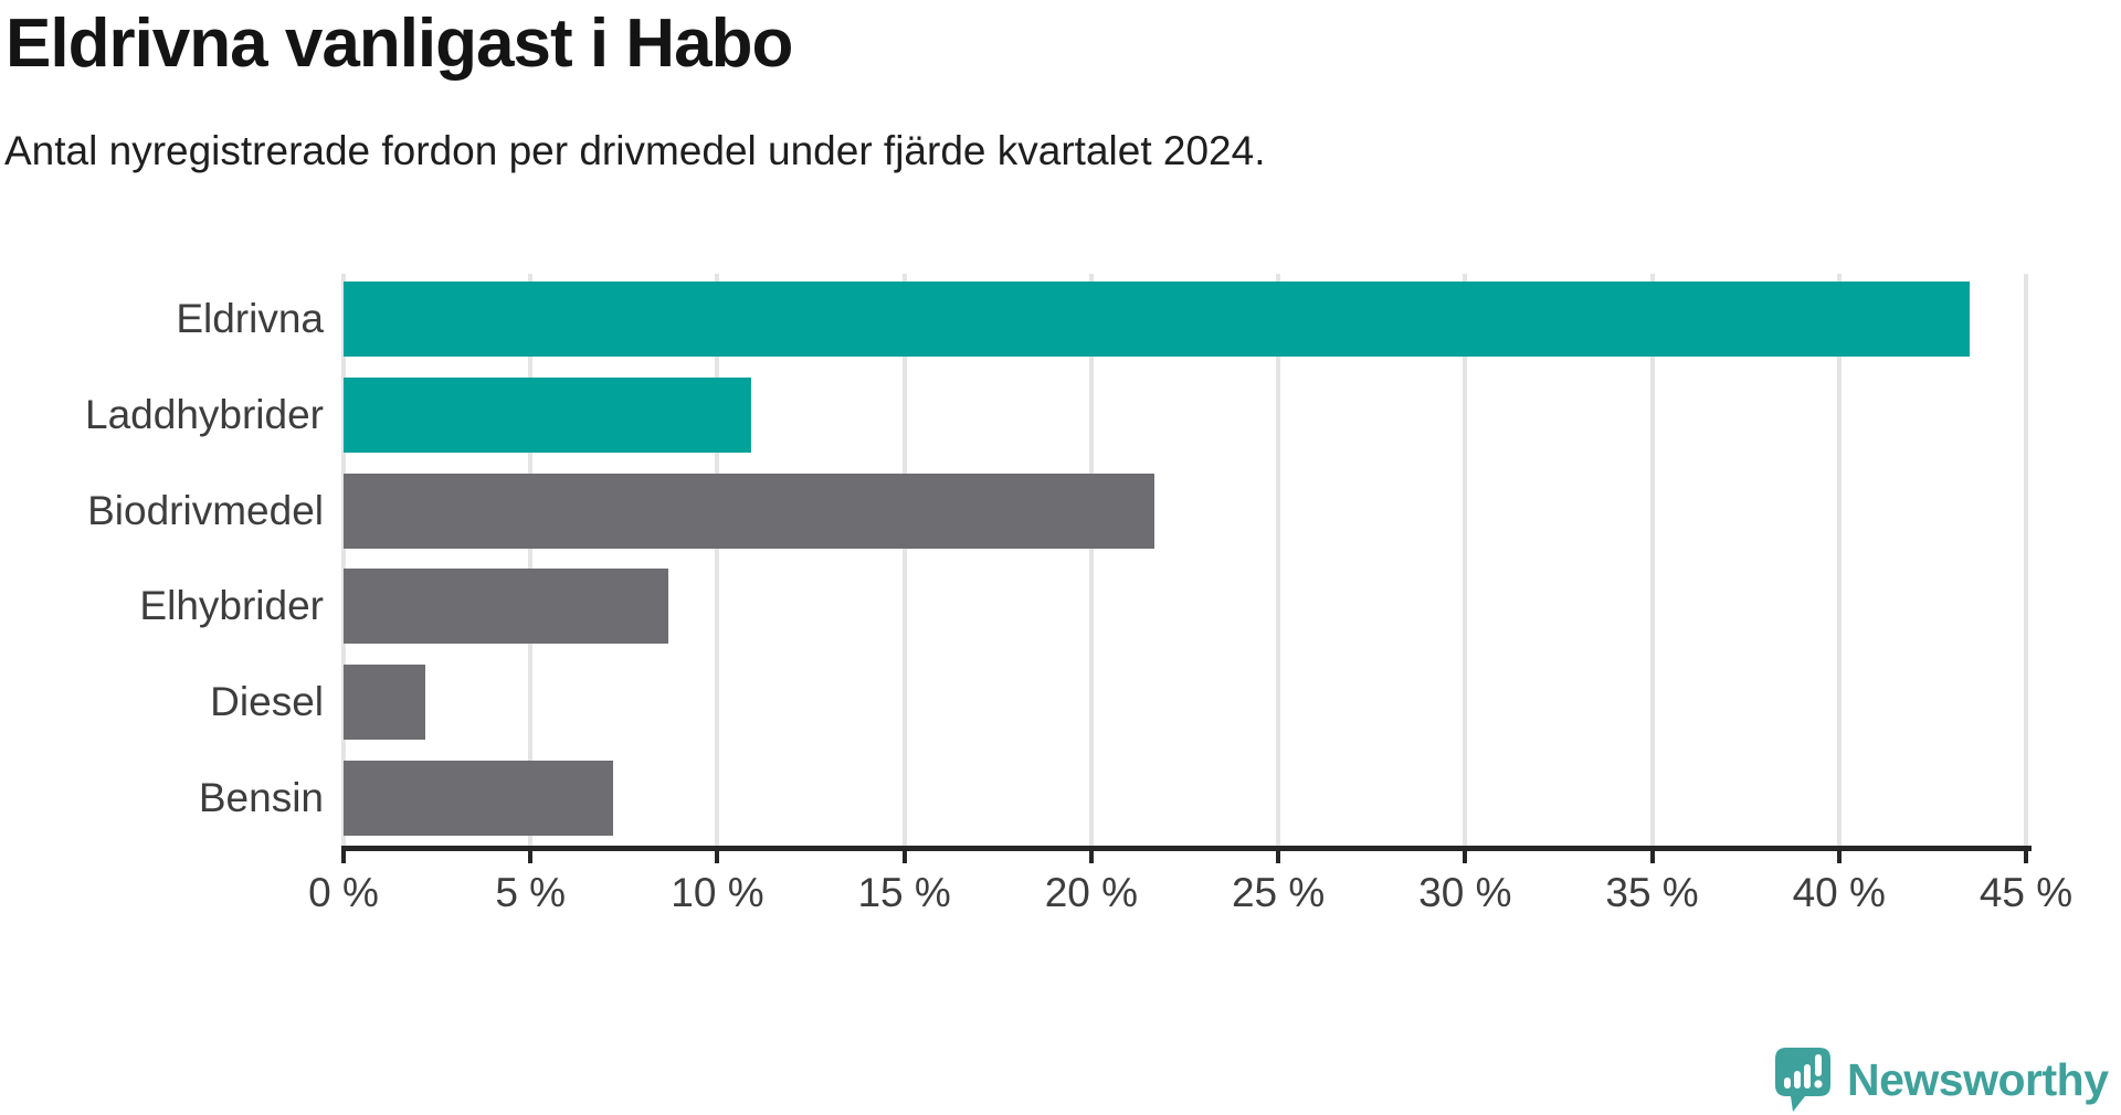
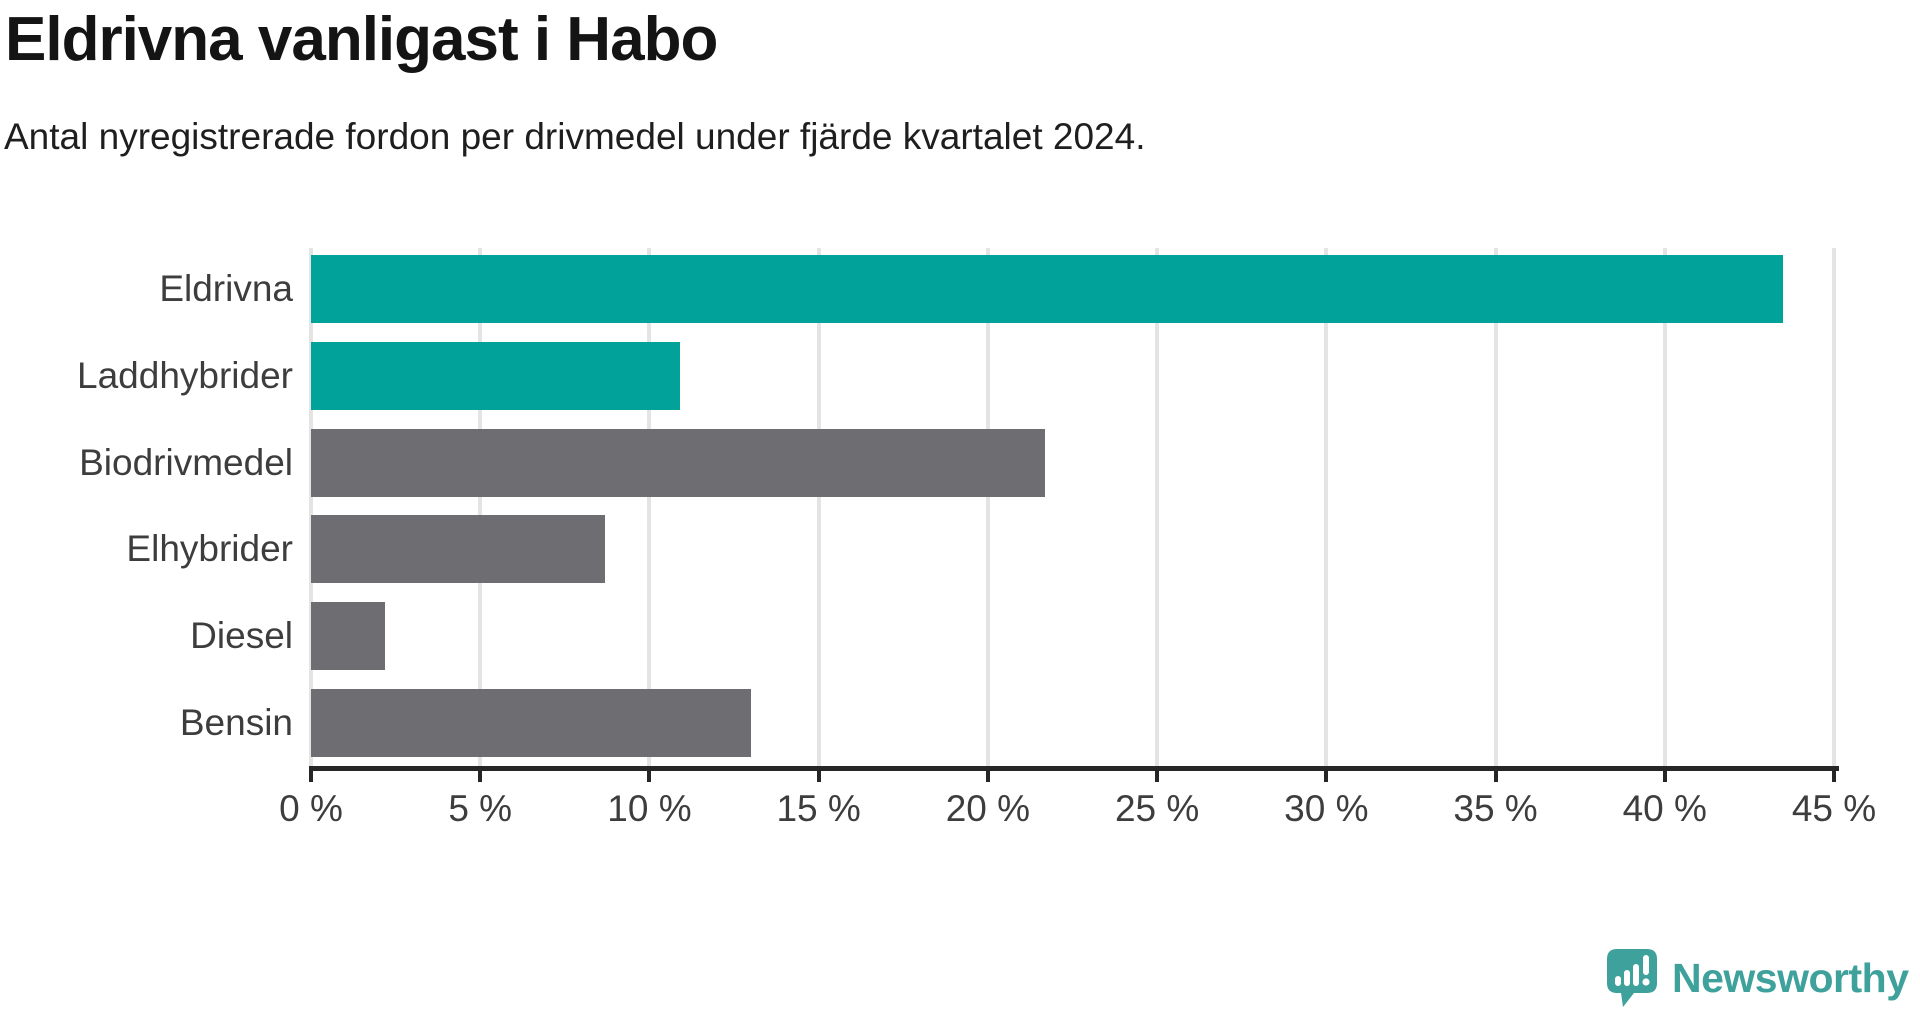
Bensin: 7.2% -> 13.0%
